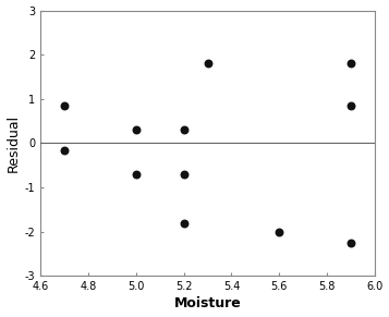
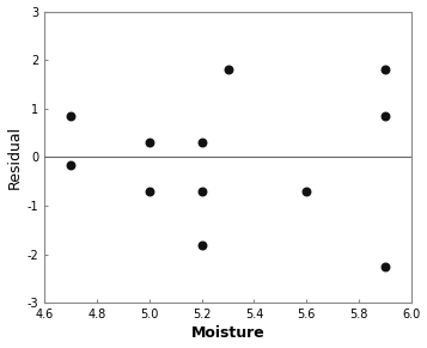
5.6: -2.00 -> -0.70
